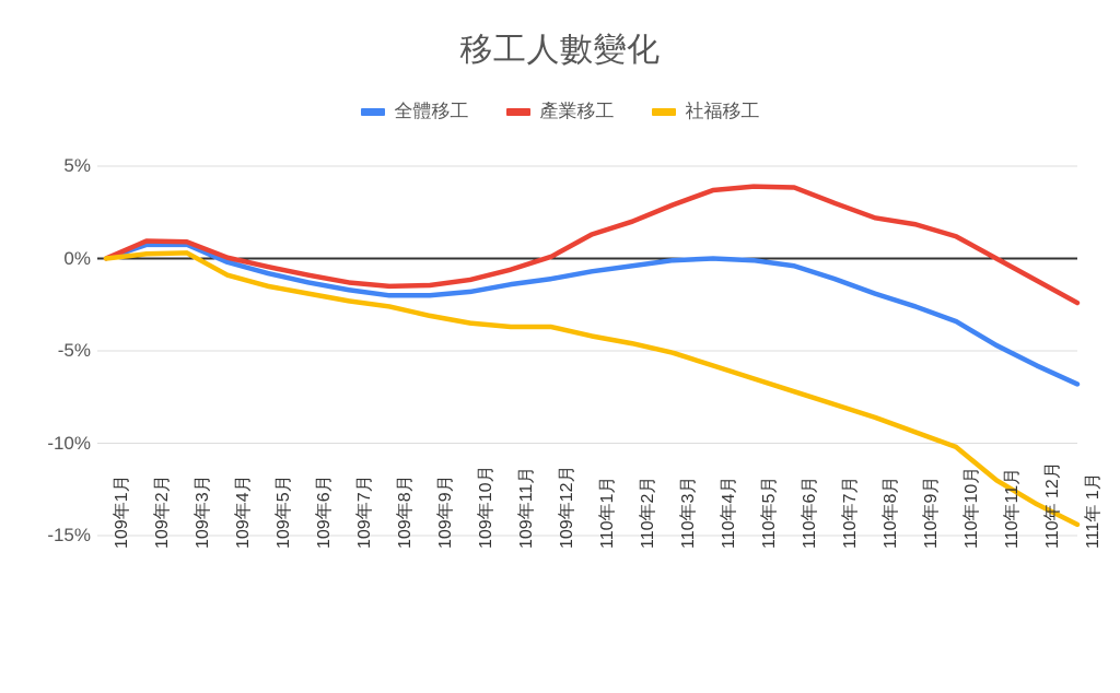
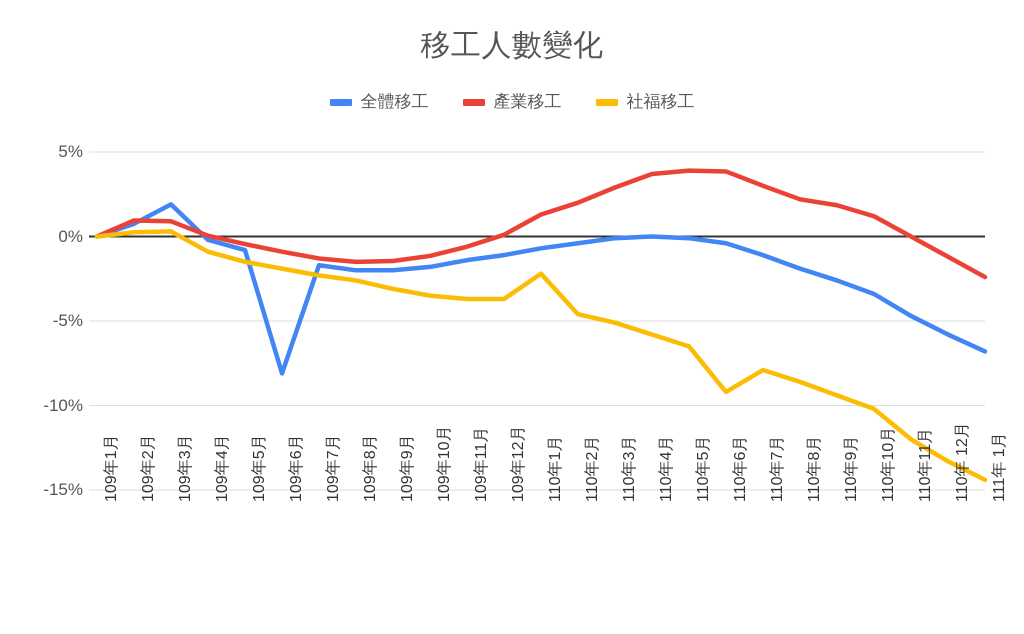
全體移工/109年3月: 0.8% -> 1.9%
全體移工/109年6月: -1.3% -> -8.1%
社福移工/110年1月: -4.2% -> -2.2%
社福移工/110年6月: -7.2% -> -9.2%
